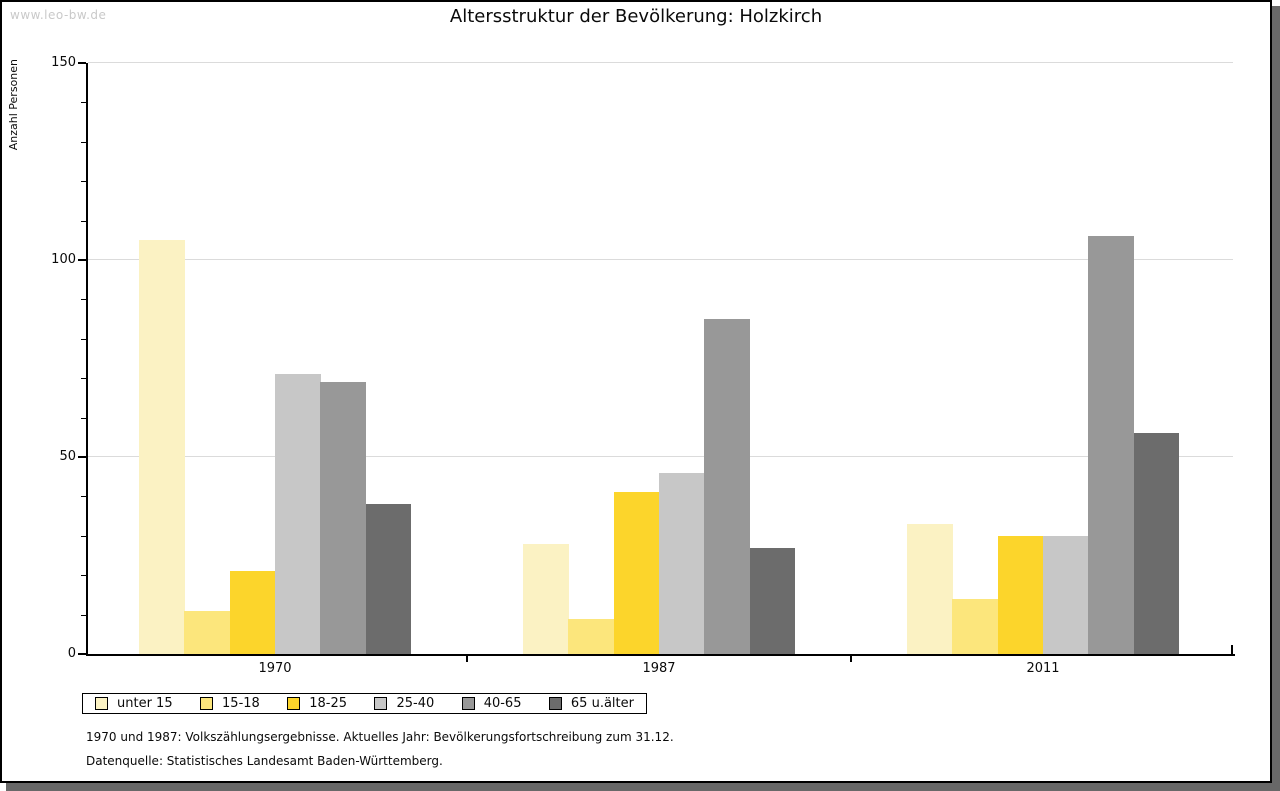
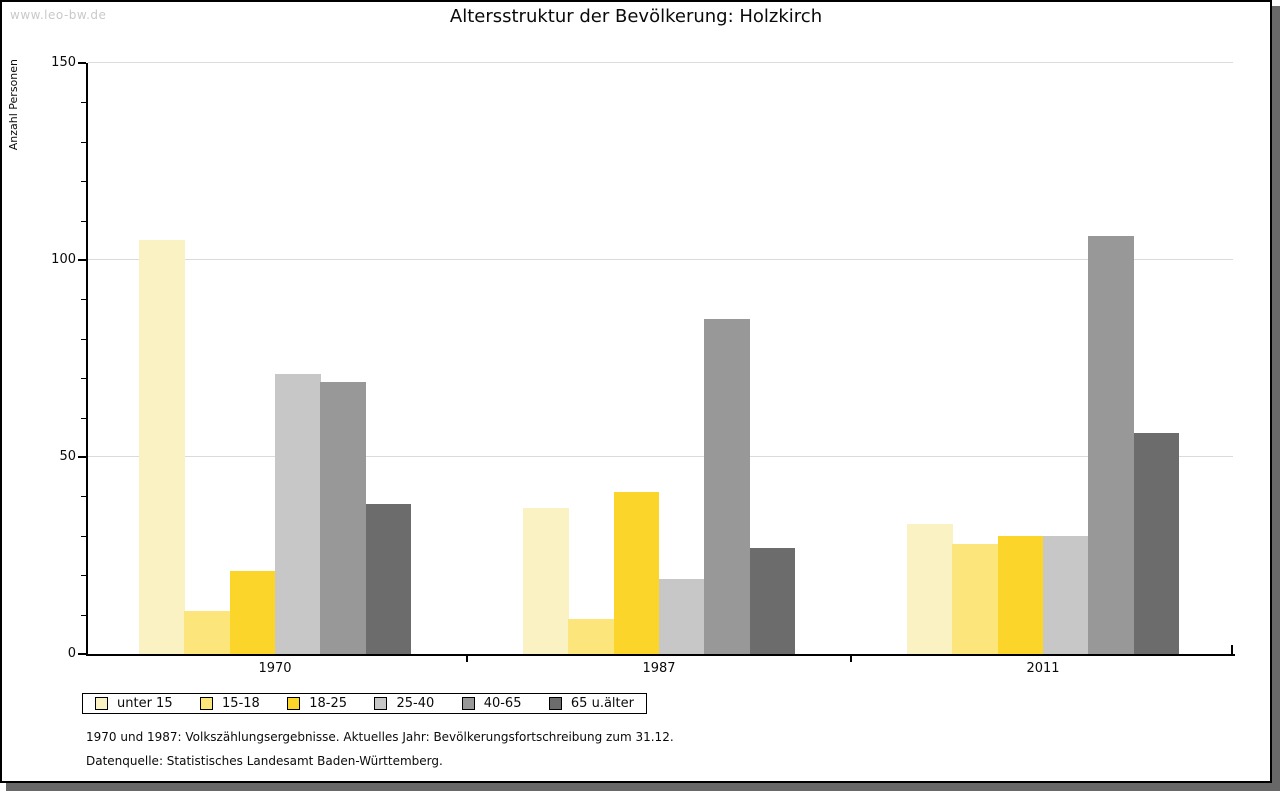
unter 15/1987: 28 -> 37
25-40/1987: 46 -> 19
15-18/2011: 14 -> 28
